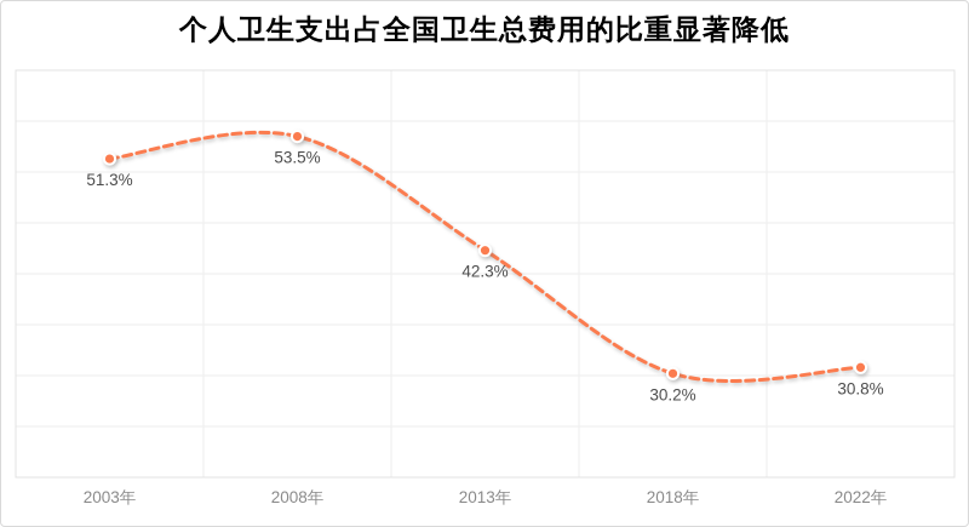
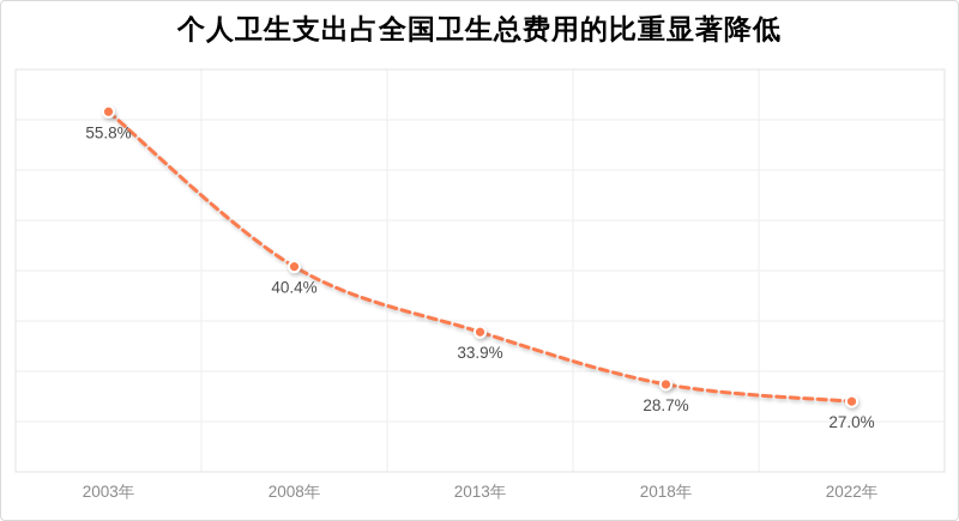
2003年: 51.3% -> 55.8%
2008年: 53.5% -> 40.4%
2013年: 42.3% -> 33.9%
2018年: 30.2% -> 28.7%
2022年: 30.8% -> 27.0%
